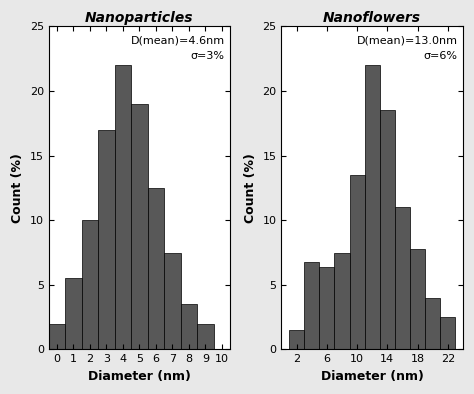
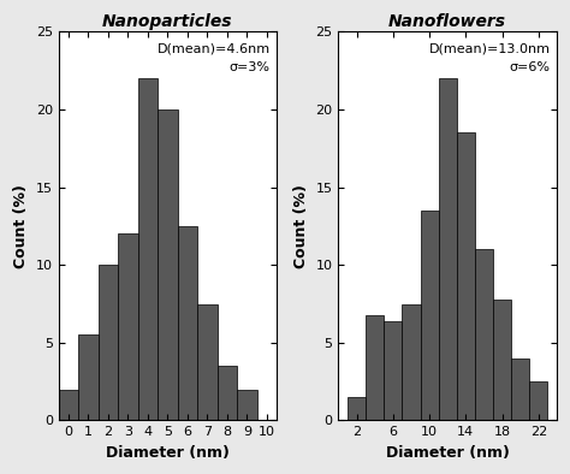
Nanoparticles/3: 17.0 -> 12.0
Nanoparticles/5: 19.0 -> 20.0
